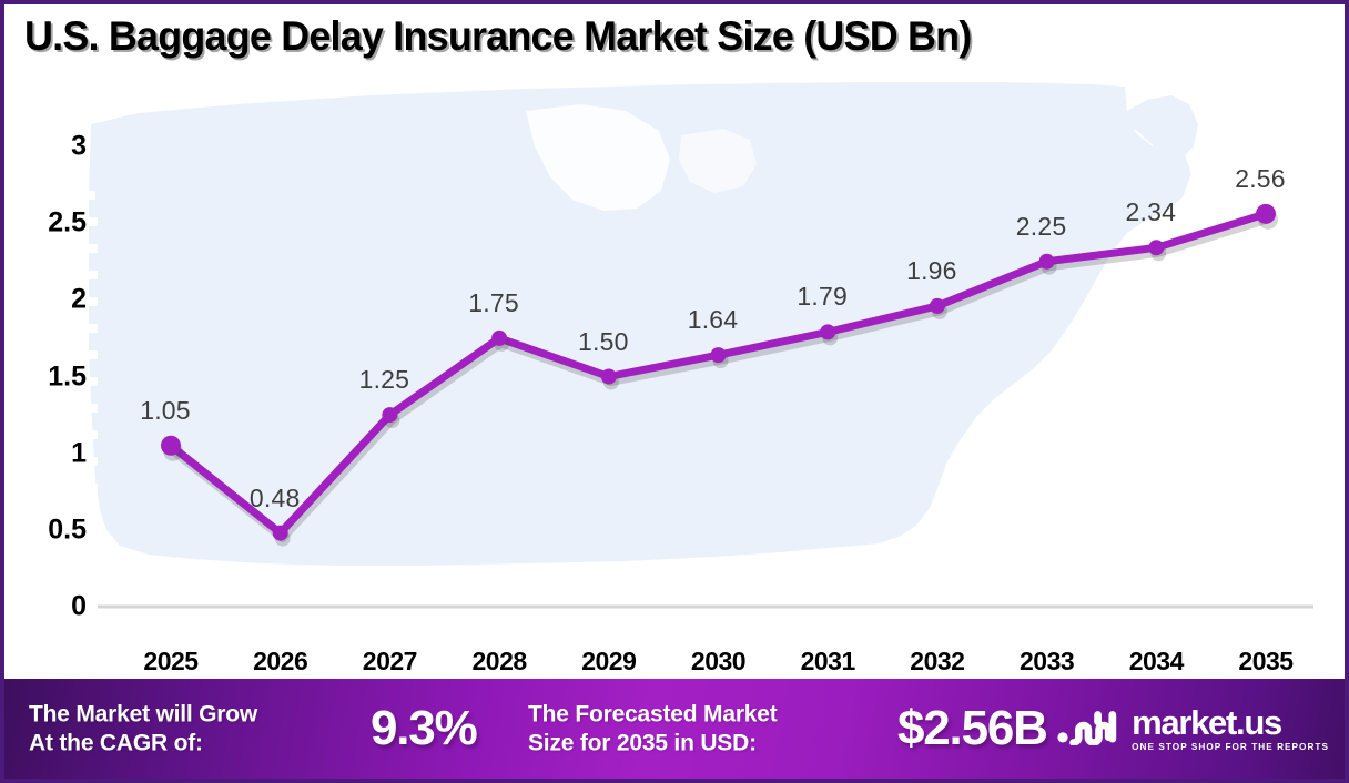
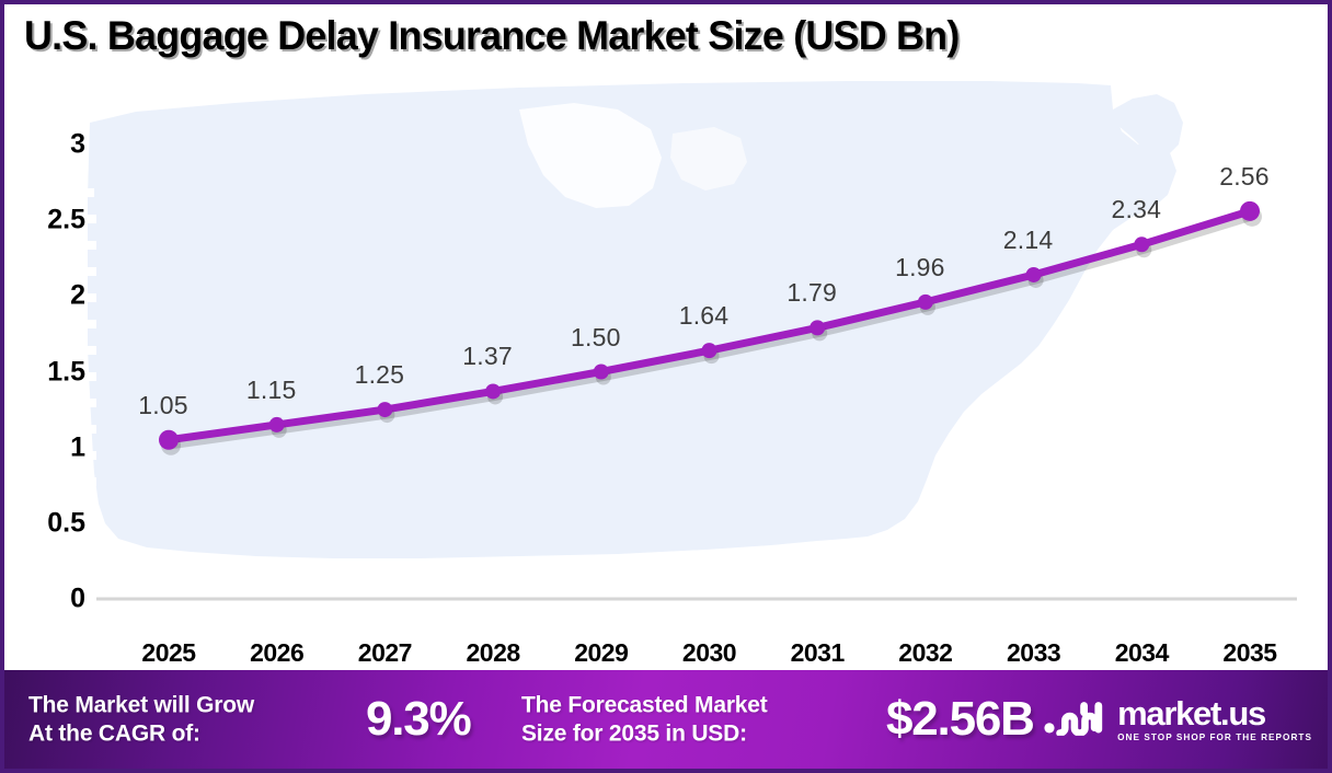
2026: 0.48 -> 1.15
2028: 1.75 -> 1.37
2033: 2.25 -> 2.14
